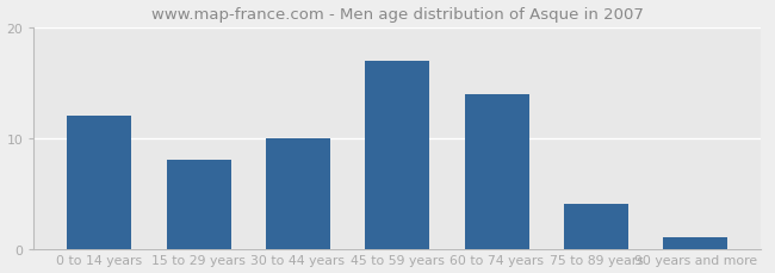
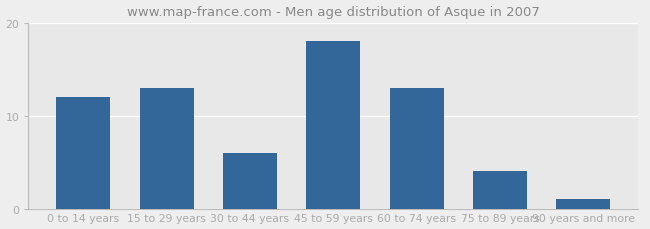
15 to 29 years: 8 -> 13
30 to 44 years: 10 -> 6
45 to 59 years: 17 -> 18
60 to 74 years: 14 -> 13
